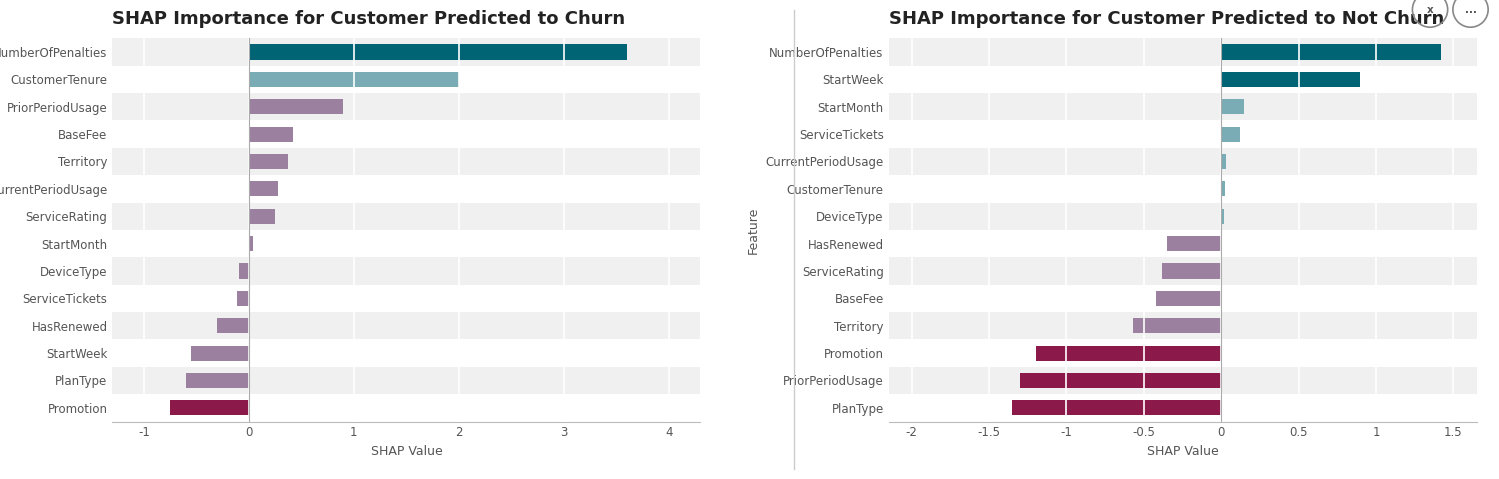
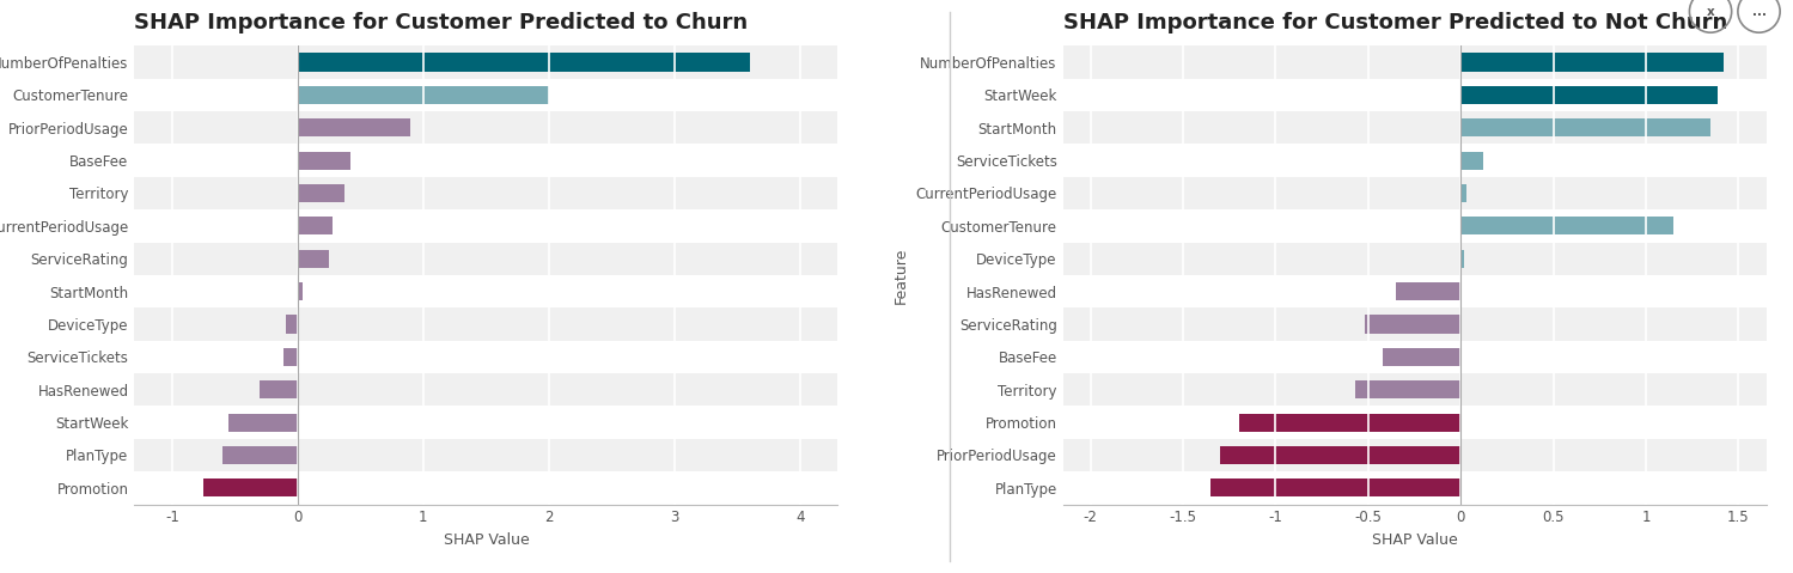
SHAP Importance for Customer Predicted to Not Churn/StartWeek: 0.90 -> 1.39
SHAP Importance for Customer Predicted to Not Churn/StartMonth: 0.15 -> 1.35
SHAP Importance for Customer Predicted to Not Churn/CustomerTenure: 0.03 -> 1.15
SHAP Importance for Customer Predicted to Not Churn/ServiceRating: -0.38 -> -0.52
